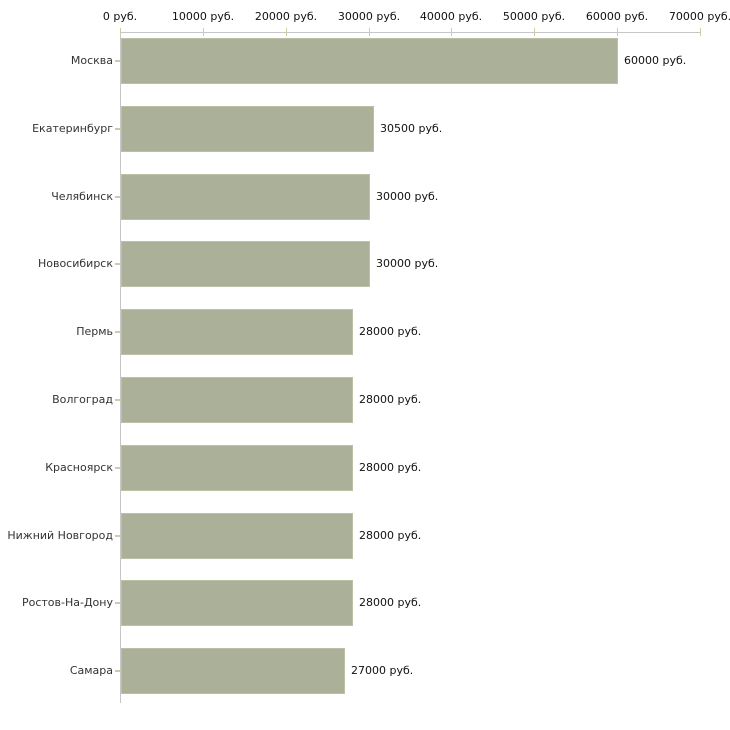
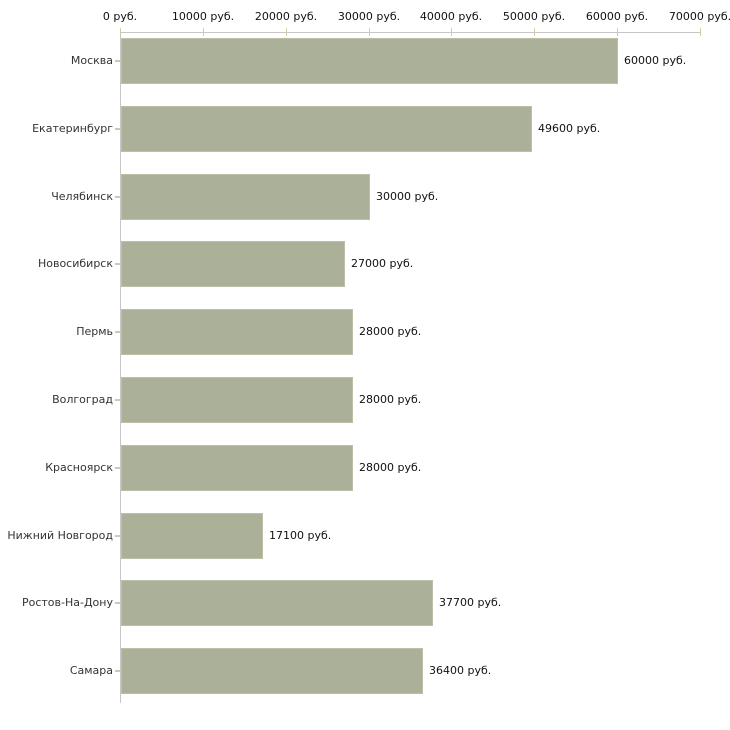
Екатеринбург: 30500 -> 49600
Новосибирск: 30000 -> 27000
Нижний Новгород: 28000 -> 17100
Ростов-На-Дону: 28000 -> 37700
Самара: 27000 -> 36400
